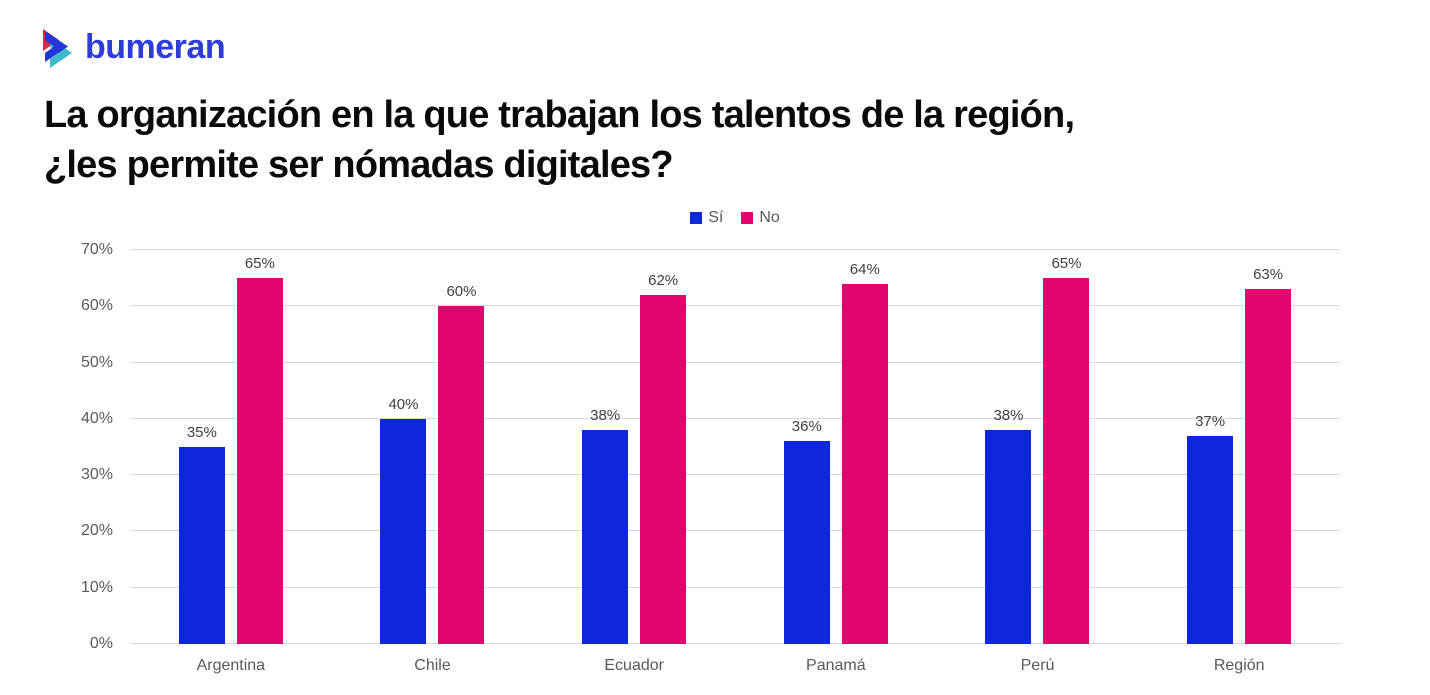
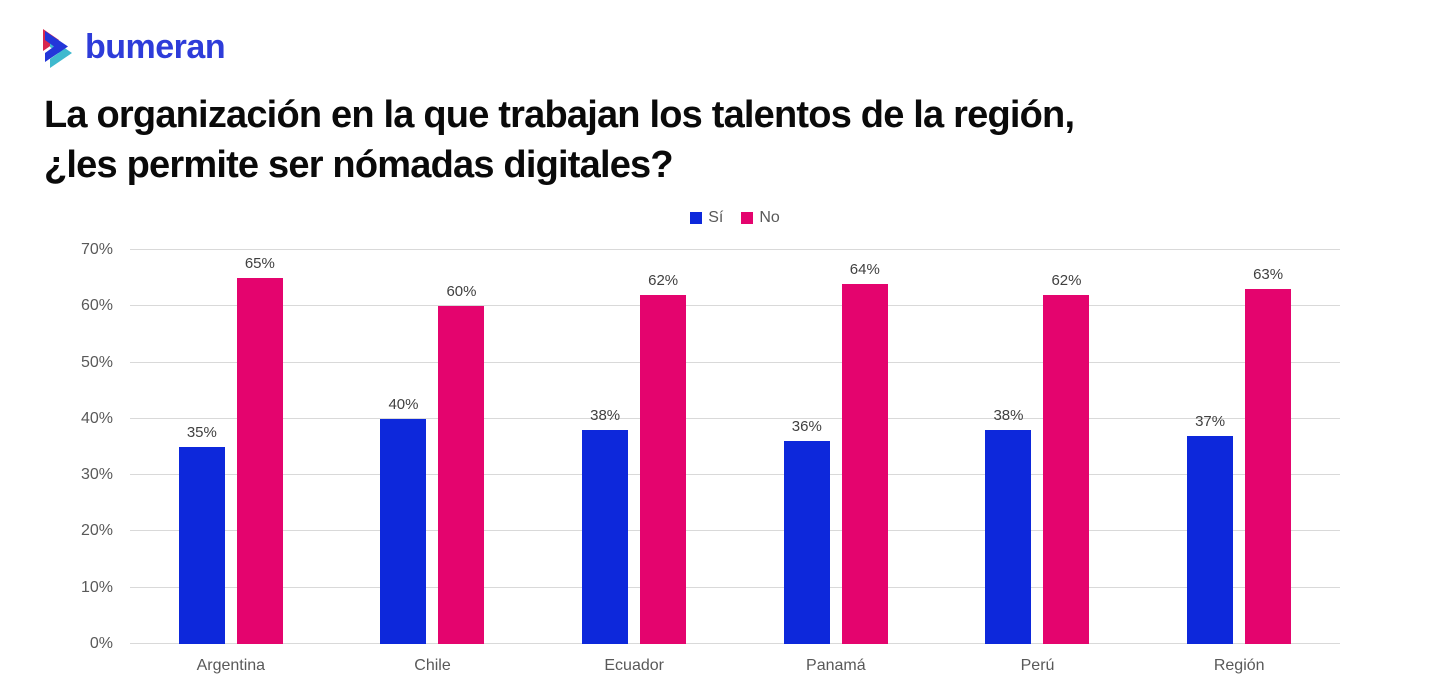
No/Perú: 65% -> 62%
